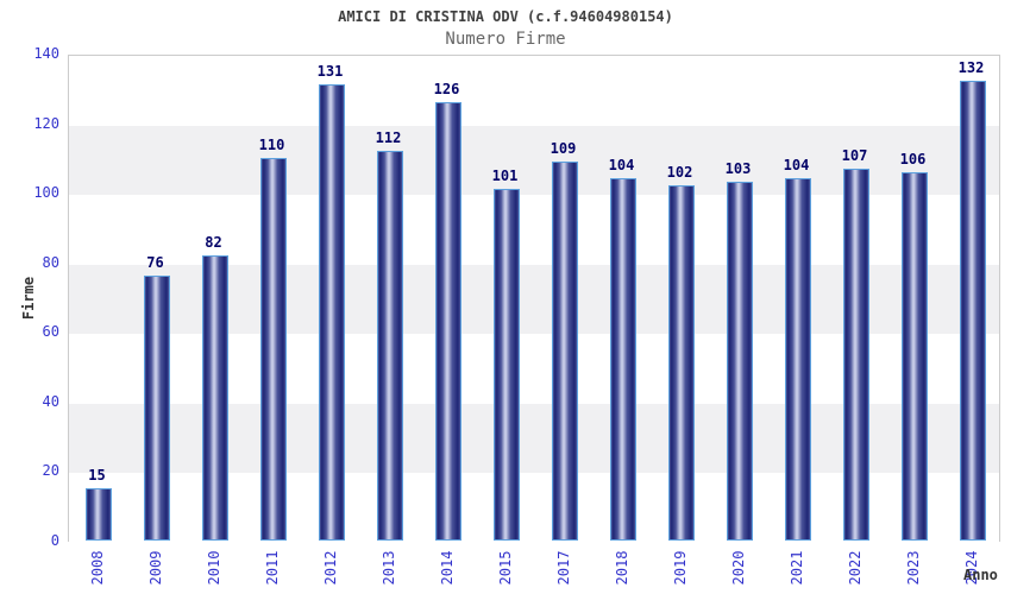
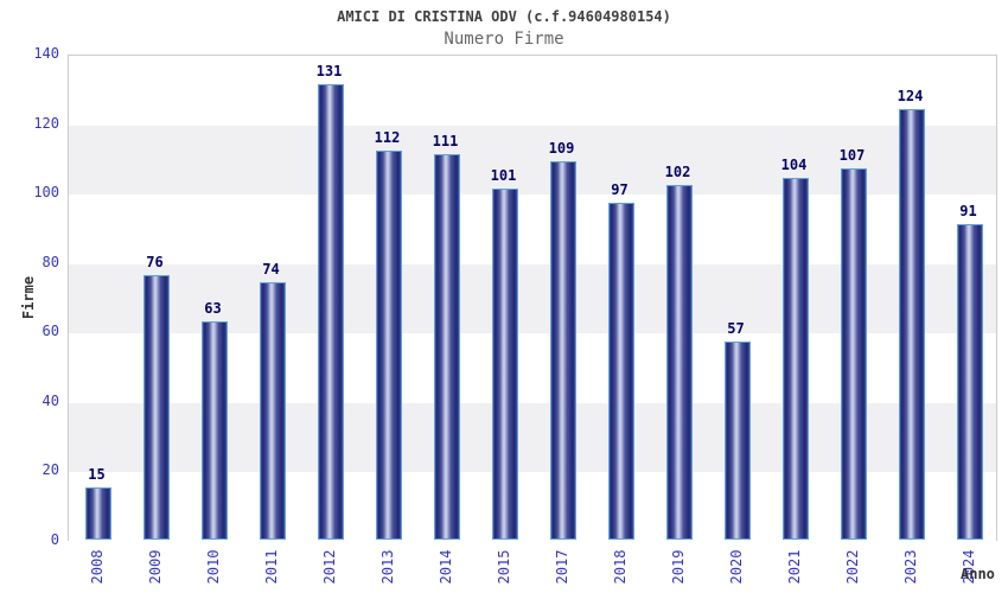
2010: 82 -> 63
2011: 110 -> 74
2014: 126 -> 111
2018: 104 -> 97
2020: 103 -> 57
2023: 106 -> 124
2024: 132 -> 91
